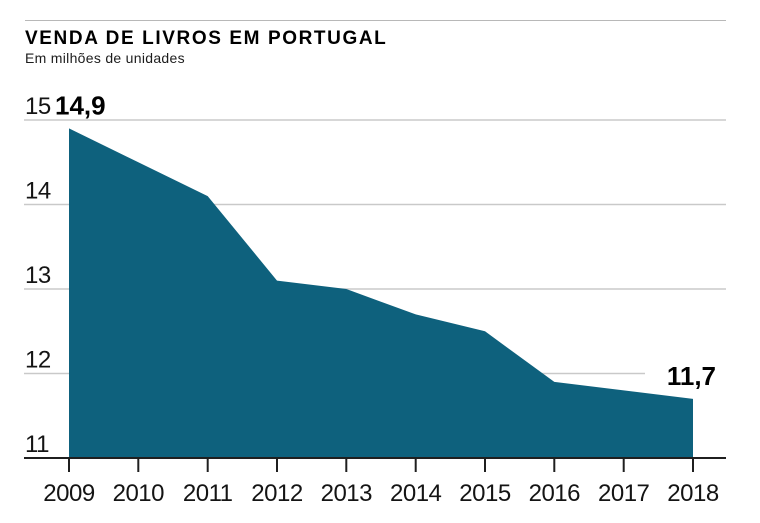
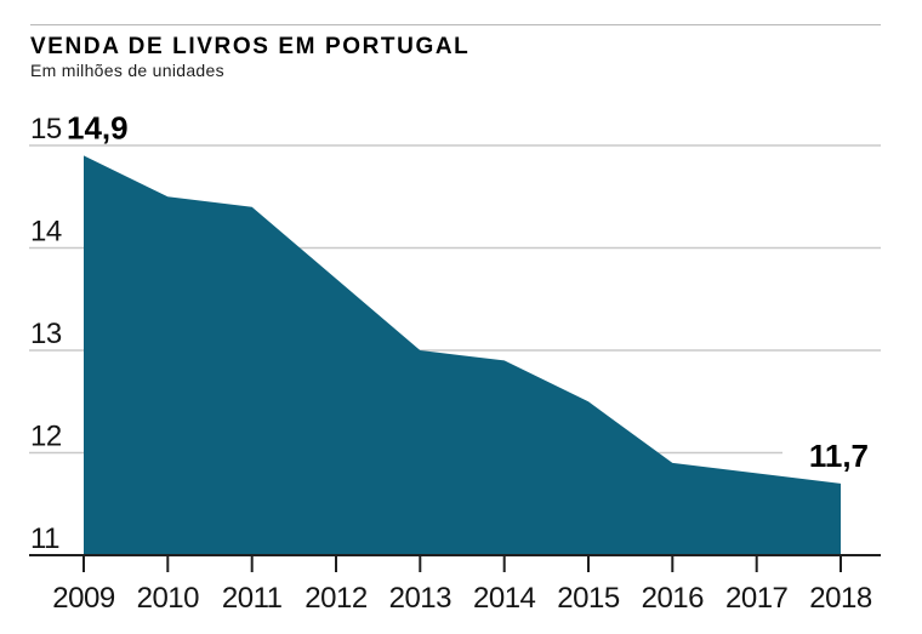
2011: 14.1 -> 14.4
2012: 13.1 -> 13.7
2014: 12.7 -> 12.9
